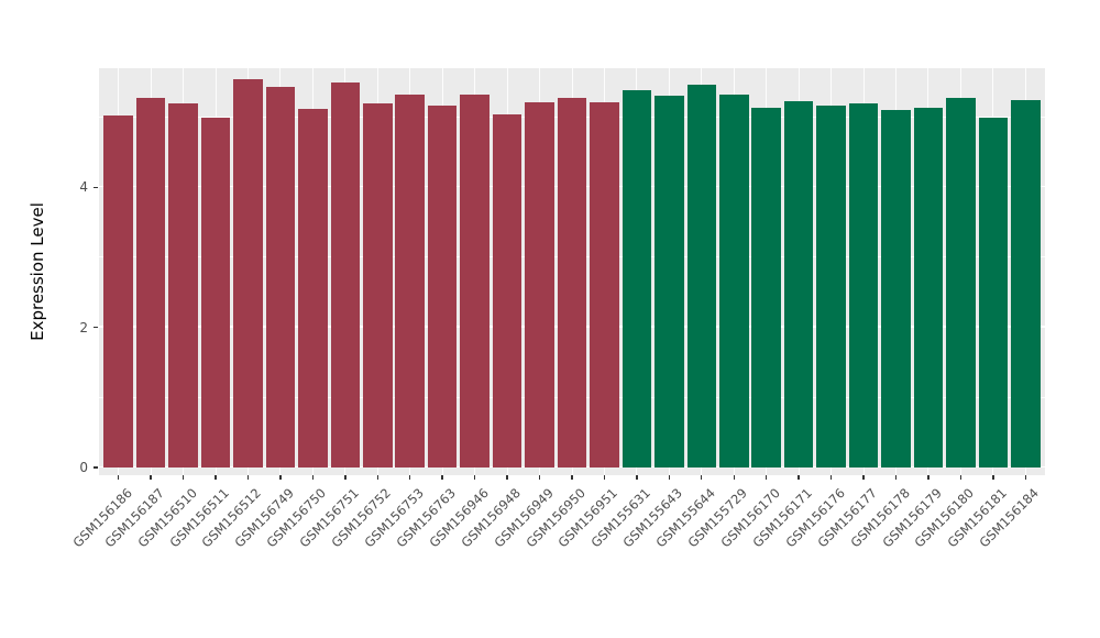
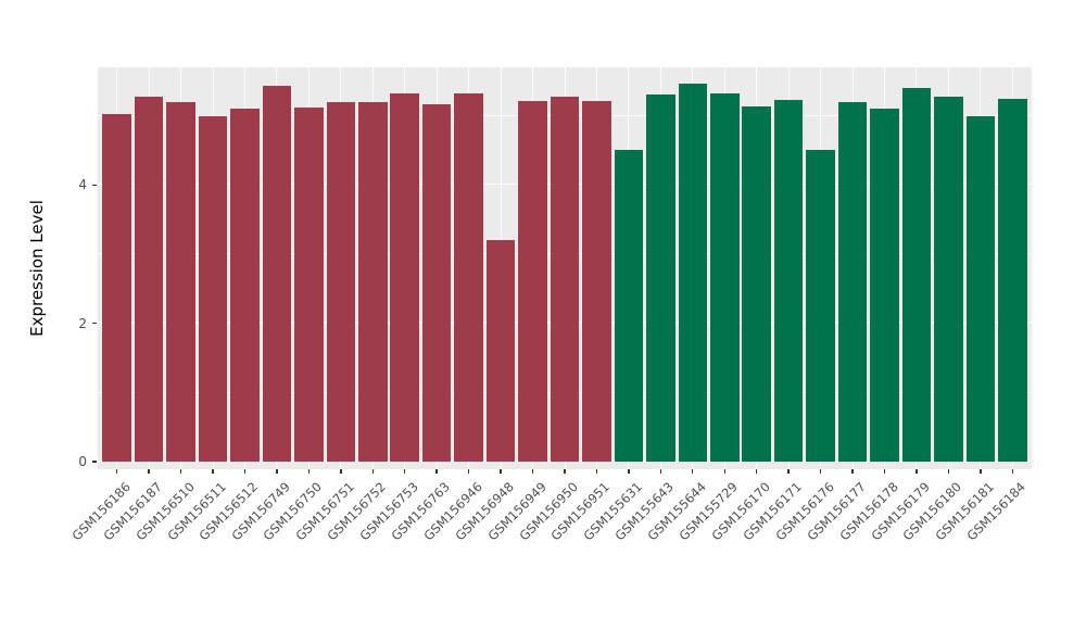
GSM156512: 5.5 -> 5.1
GSM156751: 5.5 -> 5.2
GSM156948: 5.0 -> 3.2
GSM155631: 5.4 -> 4.5
GSM156176: 5.2 -> 4.5
GSM156179: 5.1 -> 5.4
